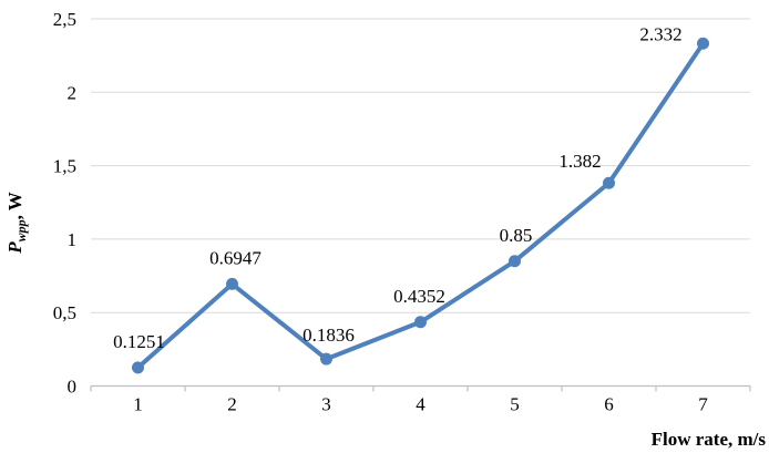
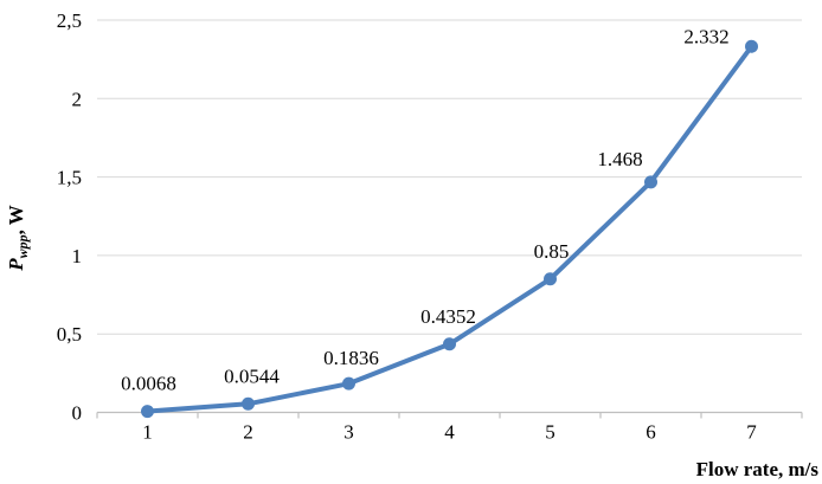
1: 0.1251 -> 0.0068
2: 0.6947 -> 0.0544
6: 1.382 -> 1.468
